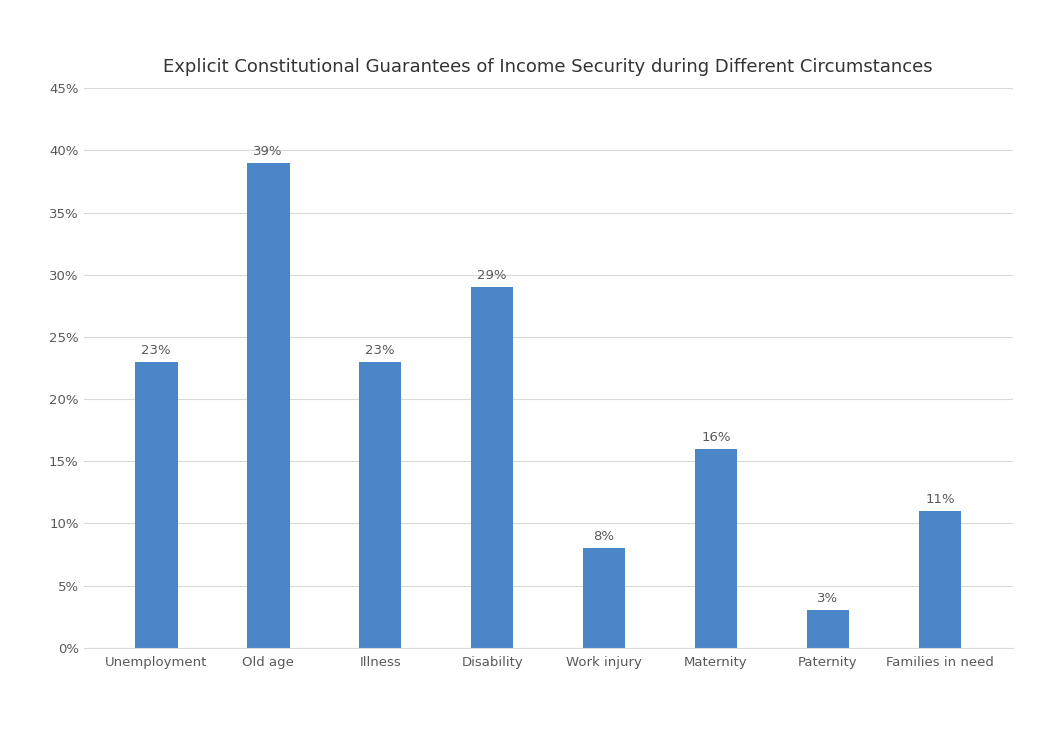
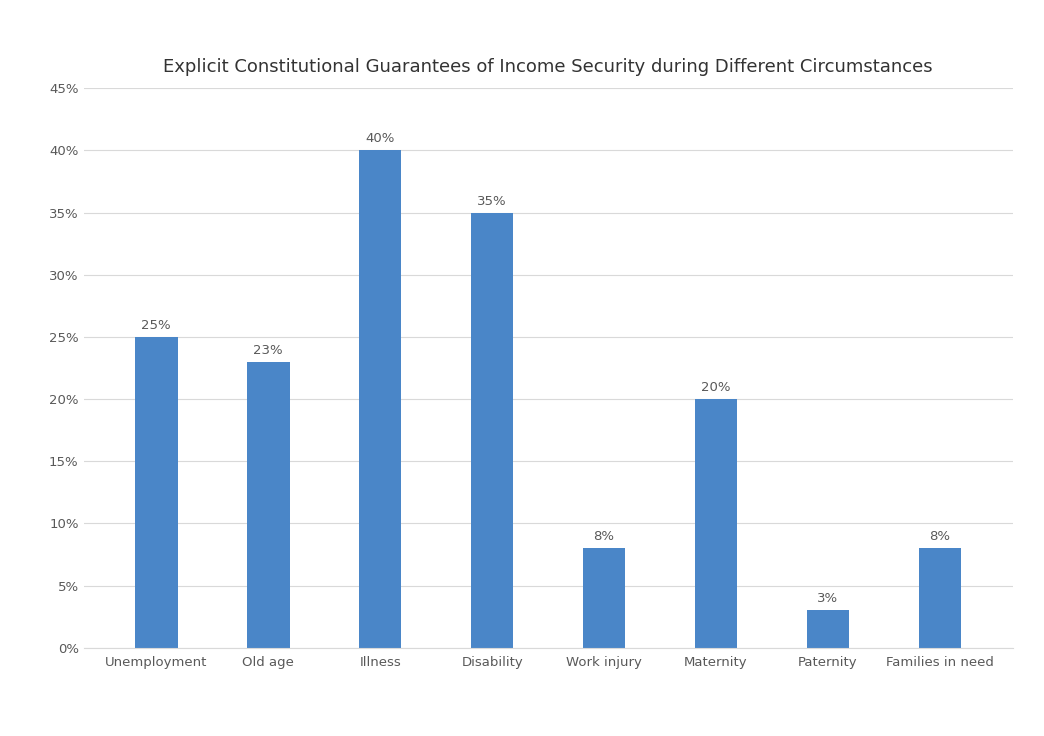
Unemployment: 23% -> 25%
Old age: 39% -> 23%
Illness: 23% -> 40%
Disability: 29% -> 35%
Maternity: 16% -> 20%
Families in need: 11% -> 8%
